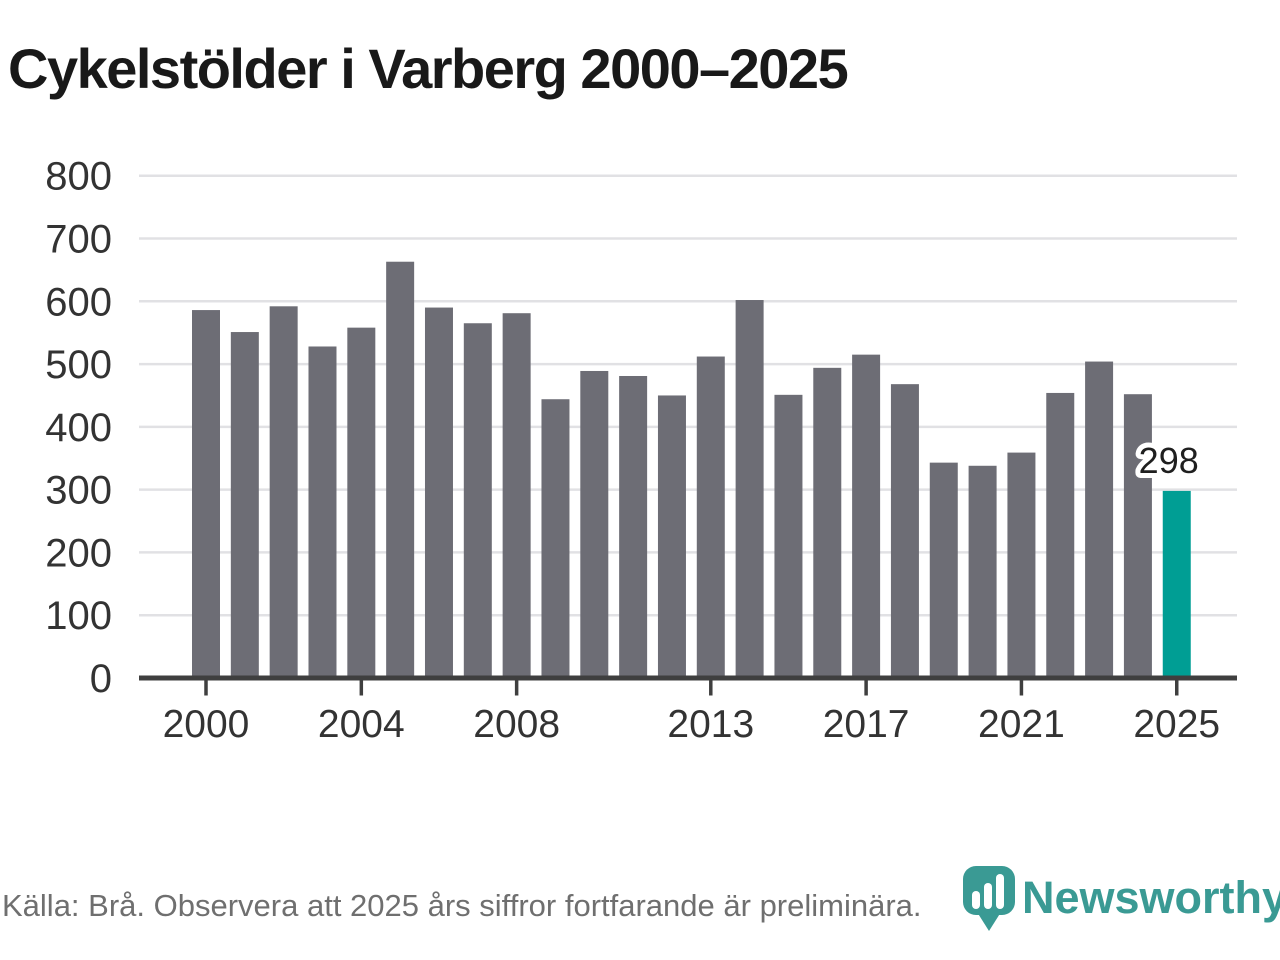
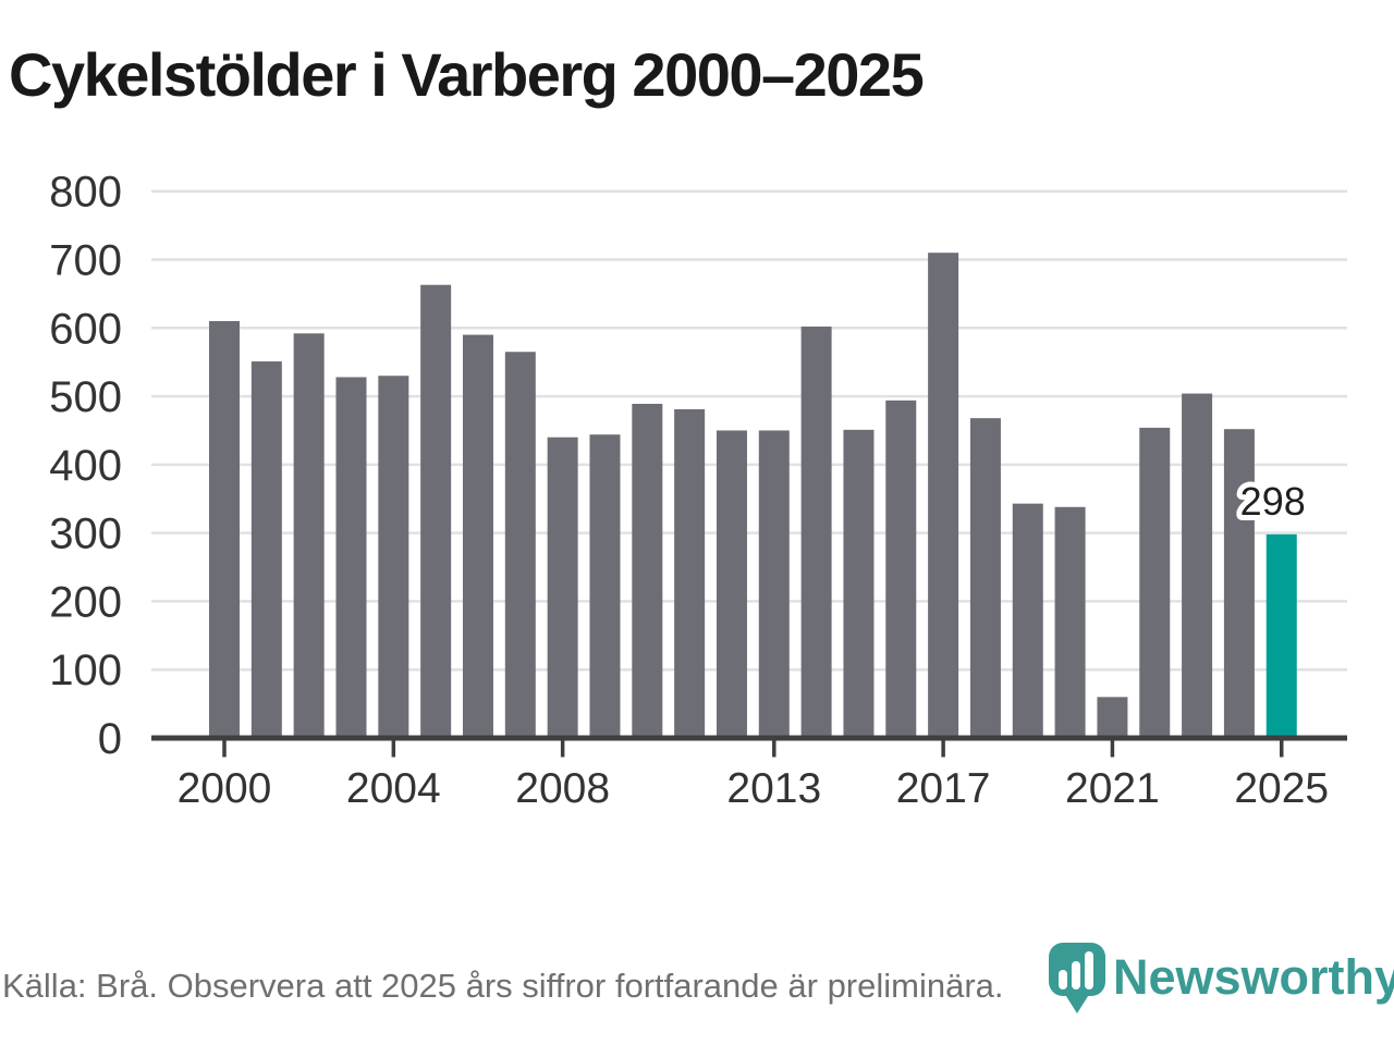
2000: 590 -> 610
2004: 560 -> 530
2008: 580 -> 440
2013: 510 -> 450
2017: 520 -> 710
2021: 360 -> 60
